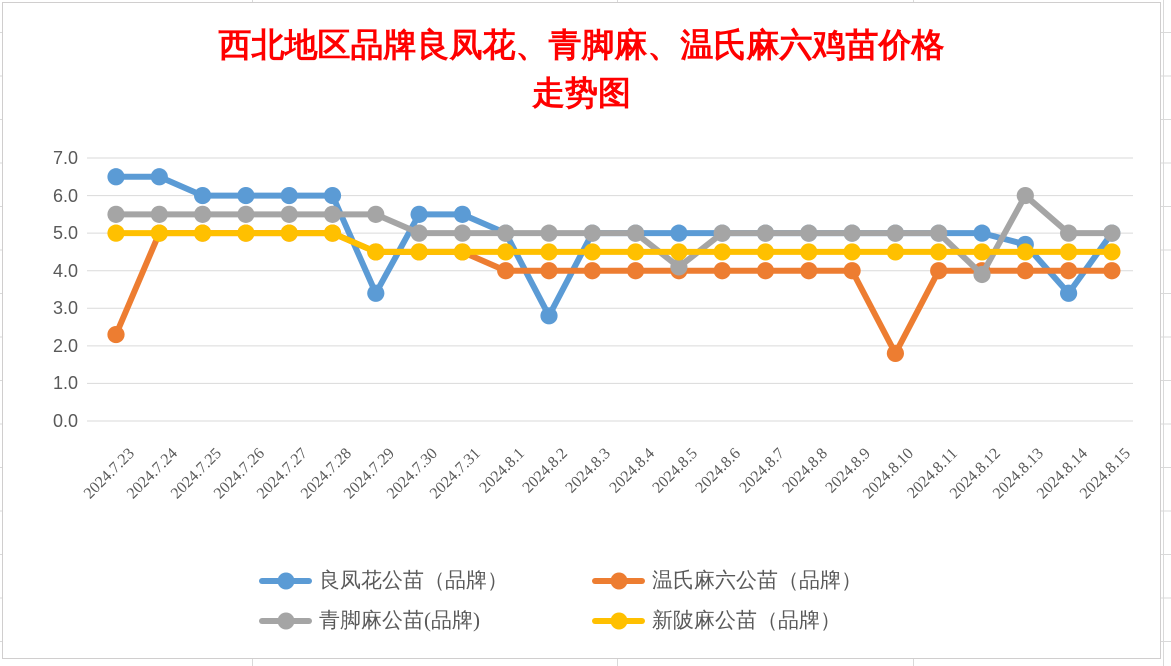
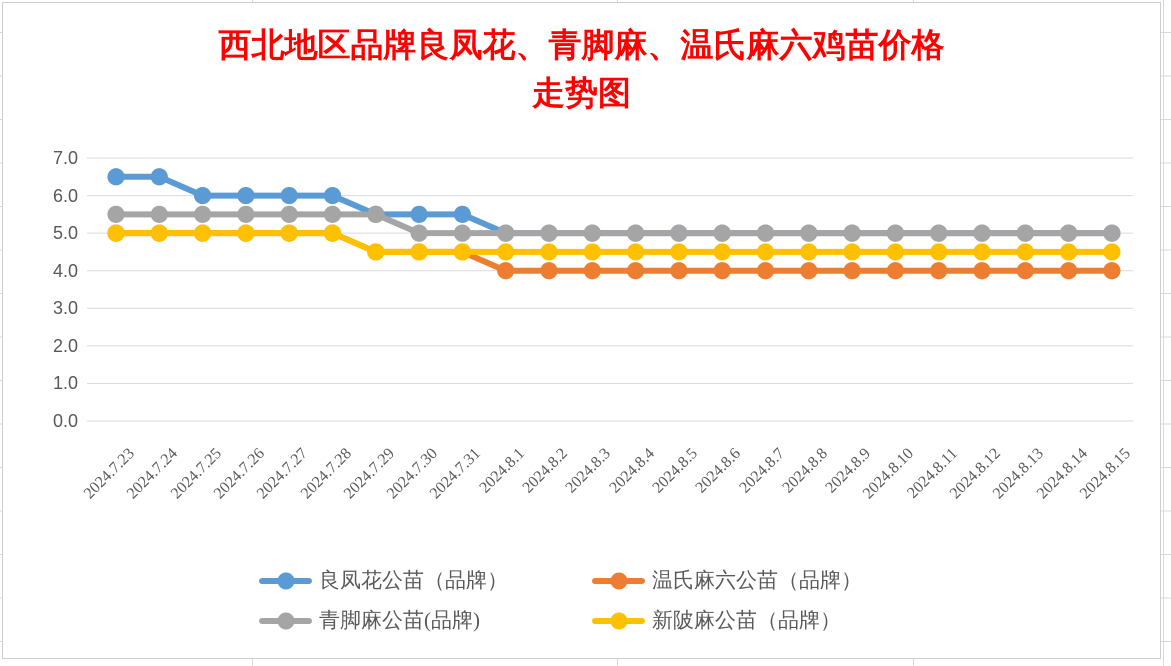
温氏麻六公苗（品牌）/2024.7.23: 2.3 -> 5.0
良凤花公苗（品牌）/2024.7.29: 3.4 -> 5.5
良凤花公苗（品牌）/2024.8.2: 2.8 -> 5.0
青脚麻公苗(品牌)/2024.8.5: 4.1 -> 5.0
温氏麻六公苗（品牌）/2024.8.10: 1.8 -> 4.0
青脚麻公苗(品牌)/2024.8.12: 3.9 -> 5.0
良凤花公苗（品牌）/2024.8.13: 4.7 -> 5.0
青脚麻公苗(品牌)/2024.8.13: 6.0 -> 5.0
良凤花公苗（品牌）/2024.8.14: 3.4 -> 5.0
